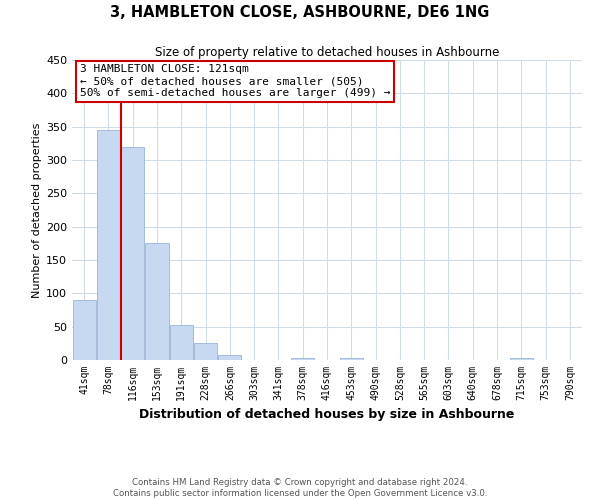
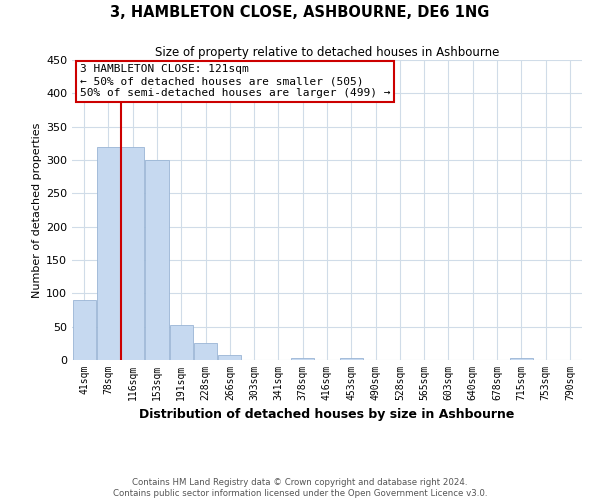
78sqm: 345 -> 320
153sqm: 175 -> 300
